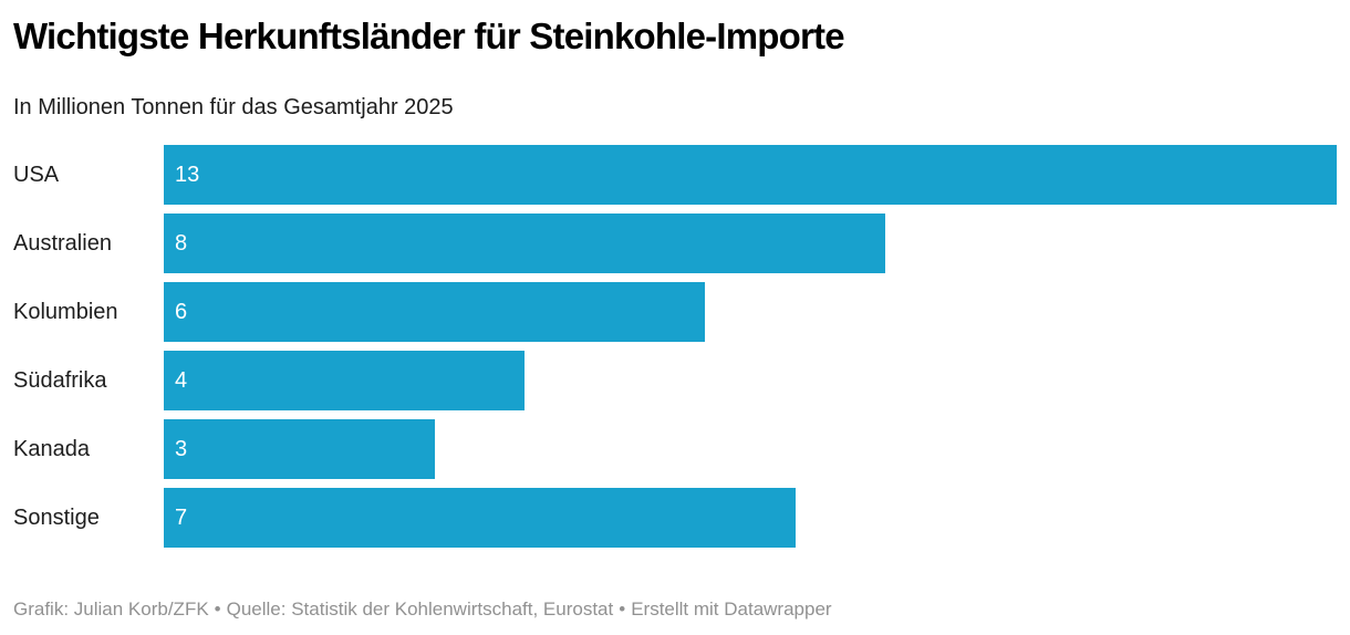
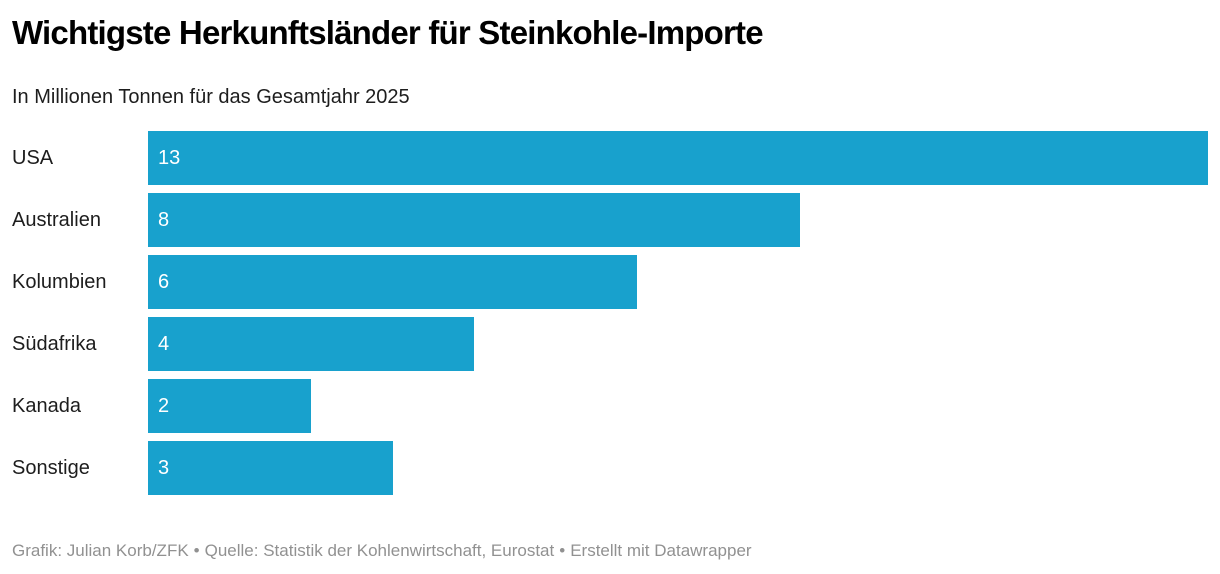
Kanada: 3 -> 2
Sonstige: 7 -> 3
